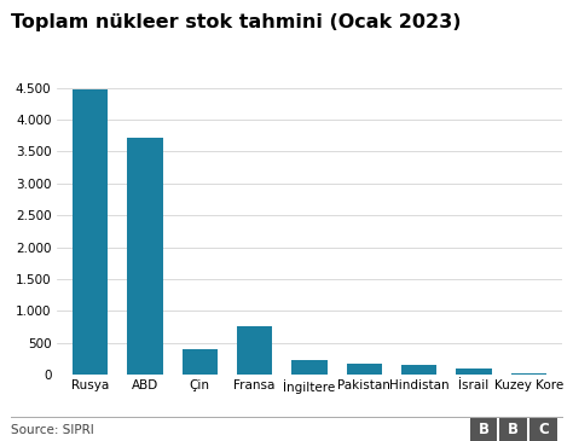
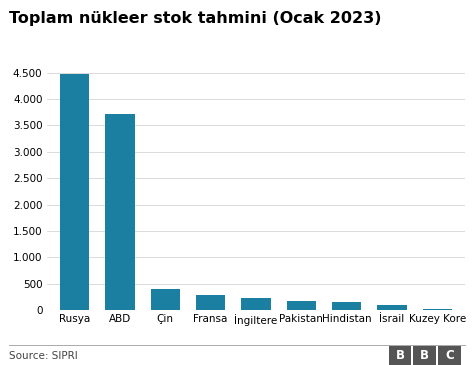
Fransa: 760 -> 290
